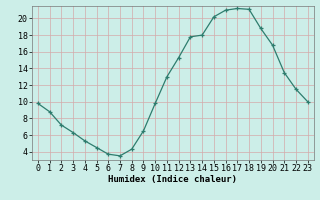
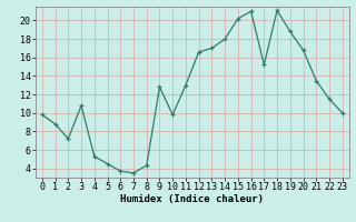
3: 6.3 -> 10.8
9: 6.5 -> 12.8
12: 15.3 -> 16.6
13: 17.8 -> 17.0
17: 21.2 -> 15.2
